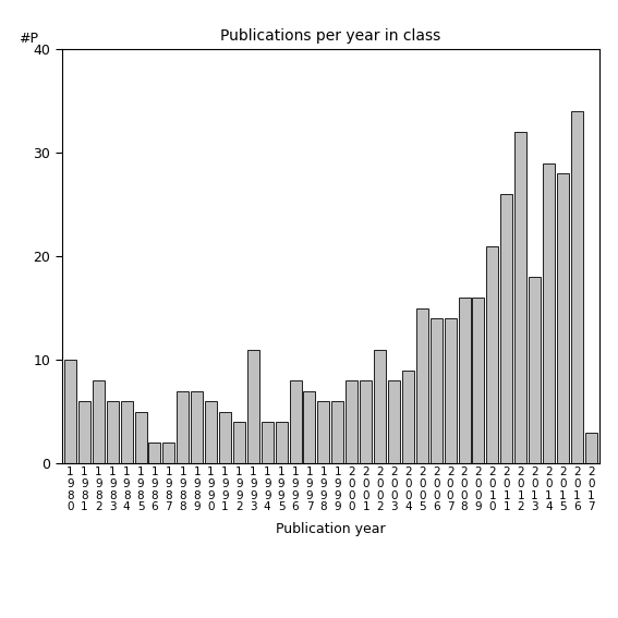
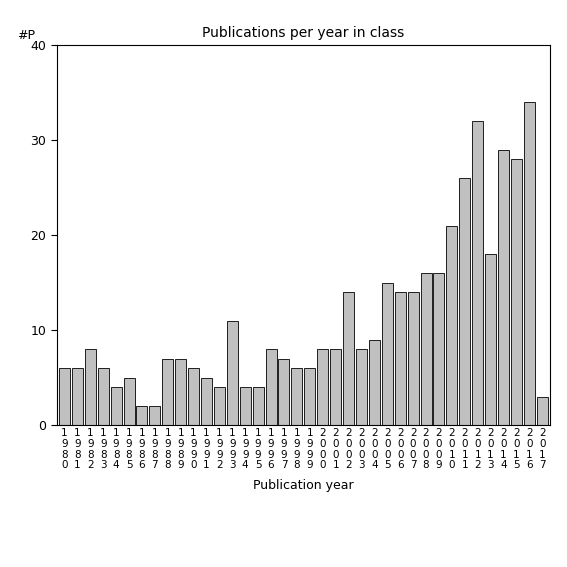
1 9 8 0: 10 -> 6
1 9 8 4: 6 -> 4
2 0 0 2: 11 -> 14
